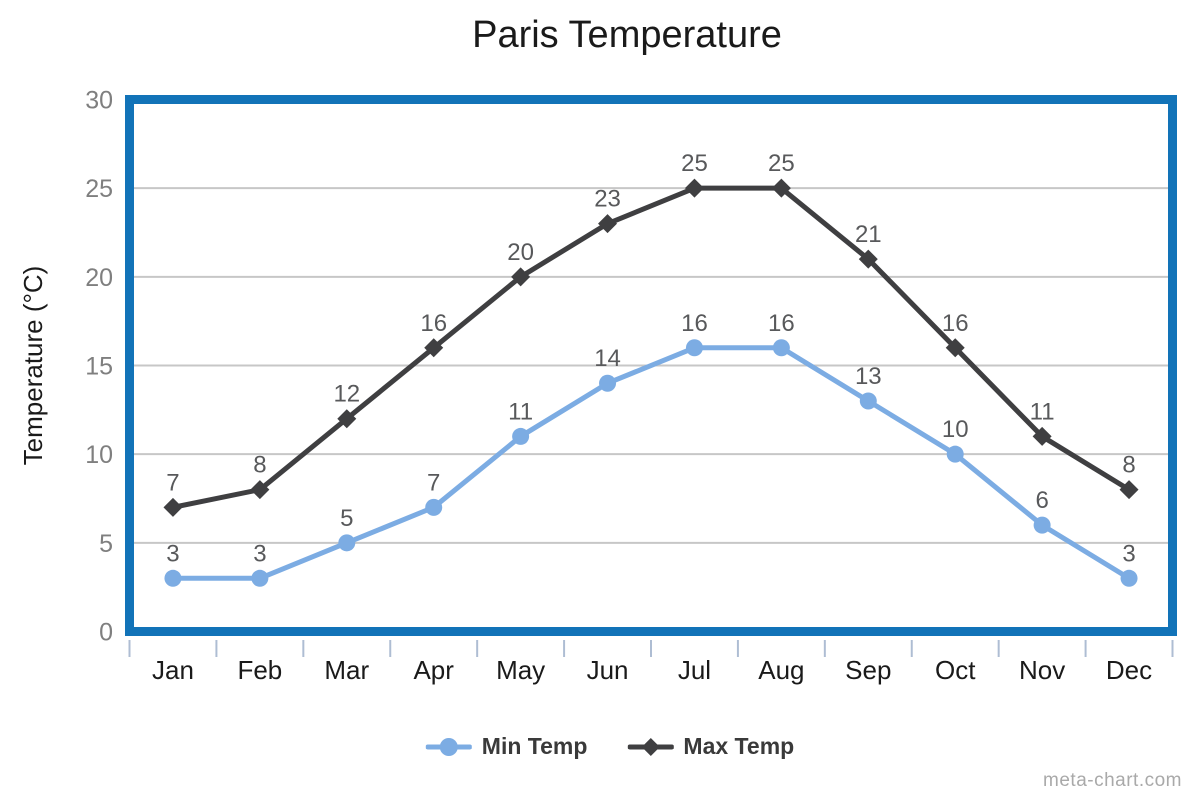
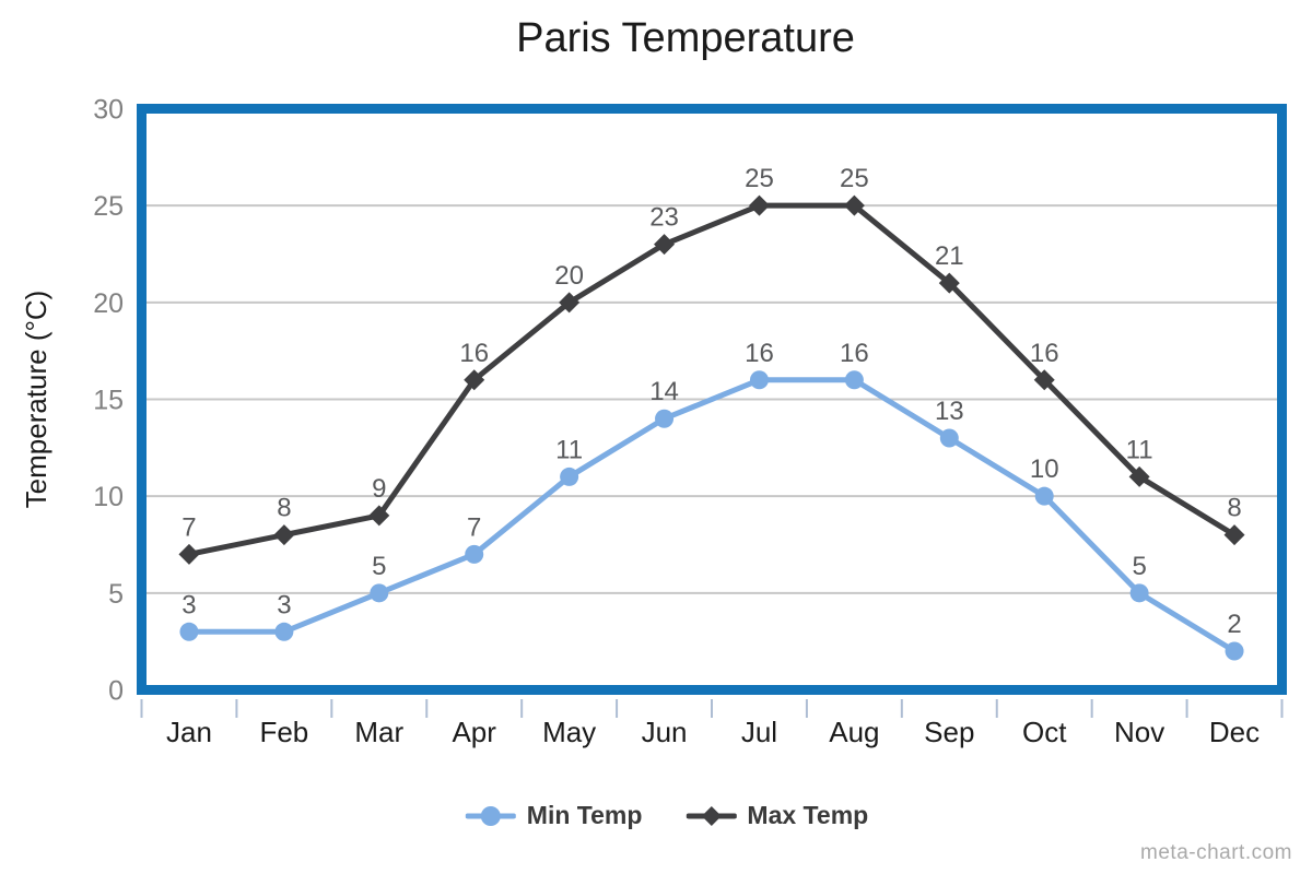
Max Temp/Mar: 12 -> 9
Min Temp/Nov: 6 -> 5
Min Temp/Dec: 3 -> 2
